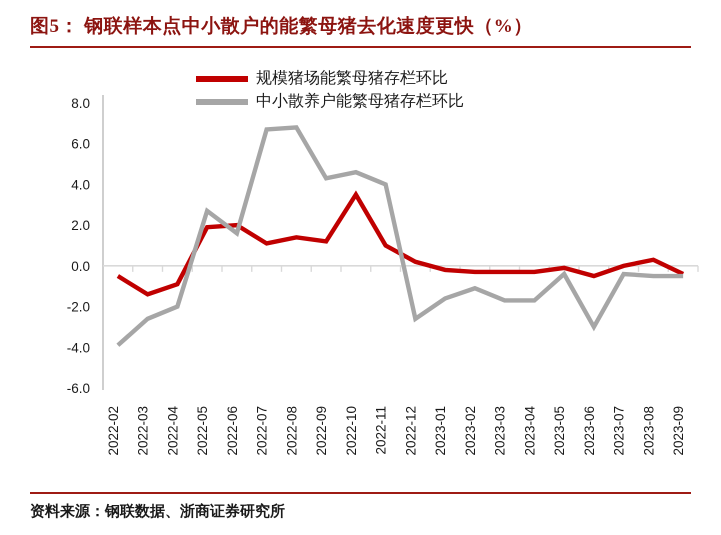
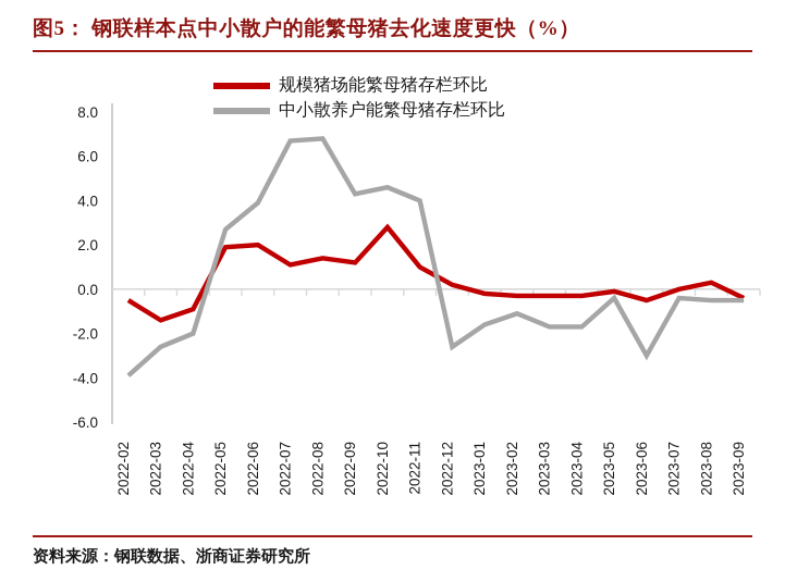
中小散养户能繁母猪存栏环比/2022-06: 1.6 -> 3.9
规模猪场能繁母猪存栏环比/2022-10: 3.5 -> 2.8
